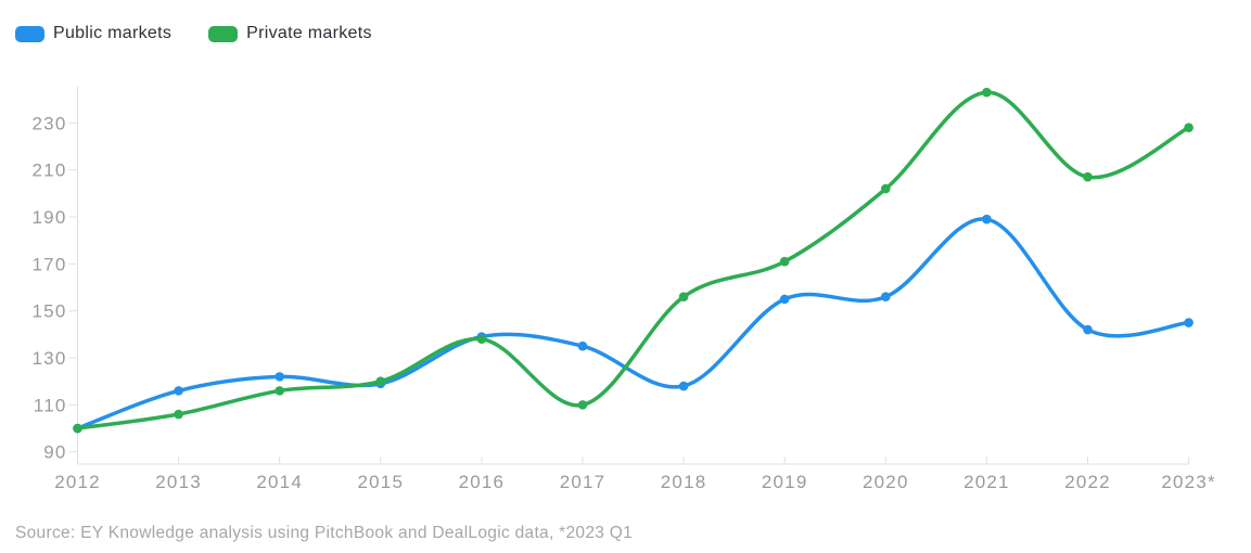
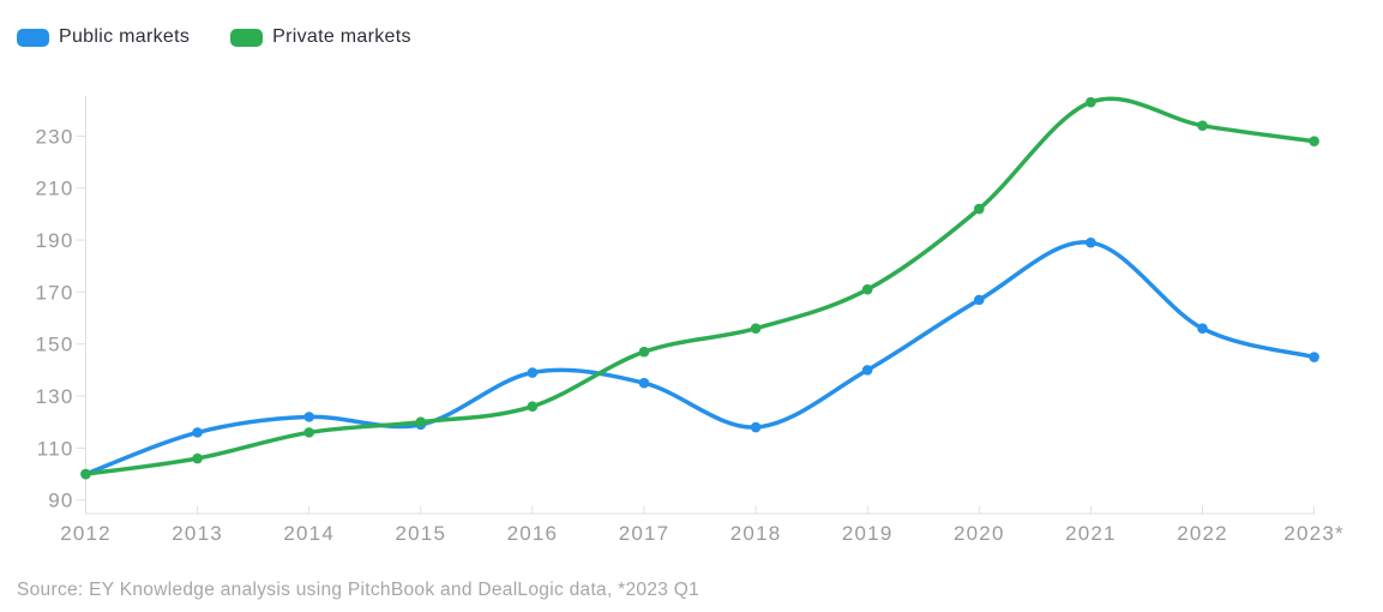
Private markets/2016: 138 -> 126
Private markets/2017: 110 -> 147
Public markets/2019: 155 -> 140
Public markets/2020: 156 -> 167
Public markets/2022: 142 -> 156
Private markets/2022: 207 -> 234
